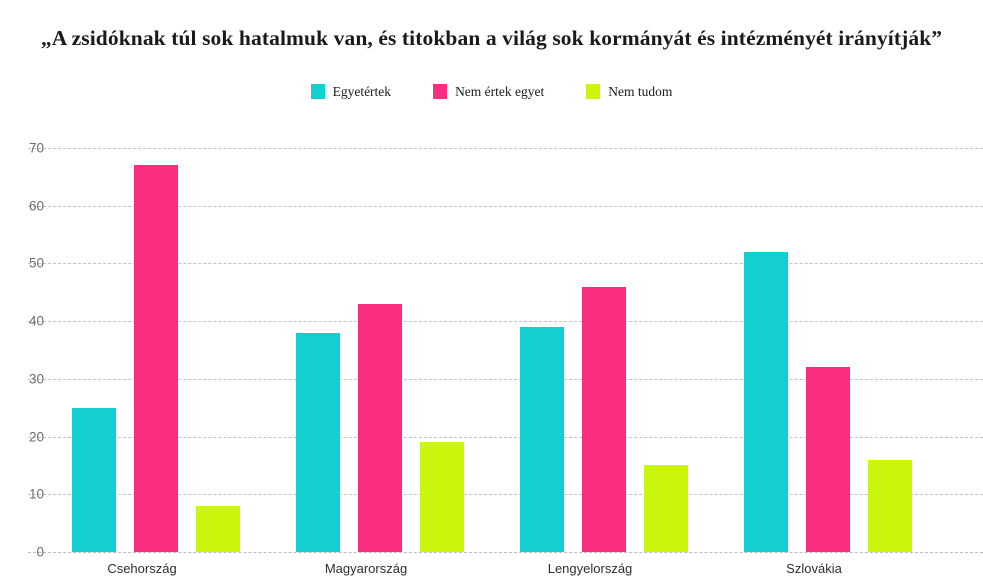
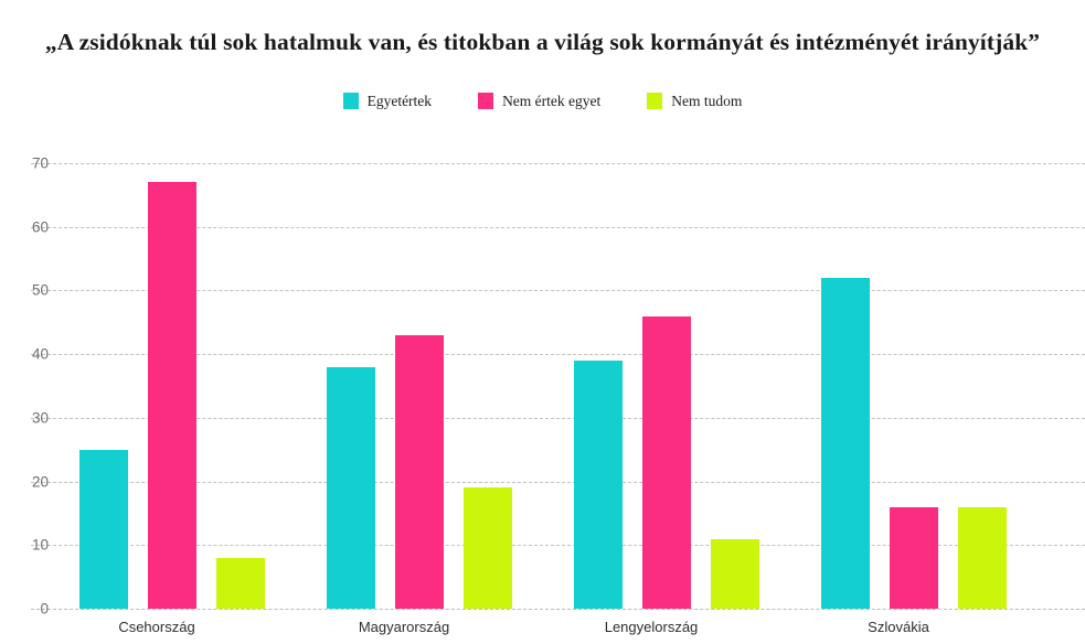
Nem tudom/Lengyelország: 15 -> 11
Nem értek egyet/Szlovákia: 32 -> 16
